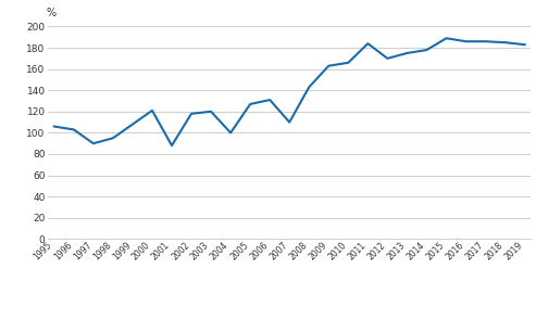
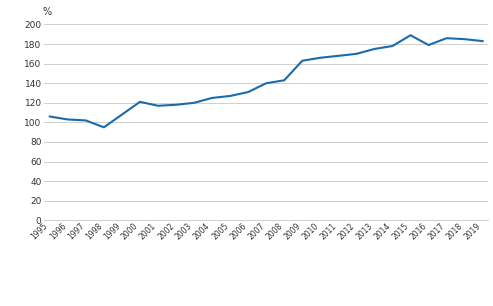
1997: 90 -> 102
2001: 88 -> 117
2004: 100 -> 125
2007: 110 -> 140
2011: 184 -> 168
2016: 186 -> 179
